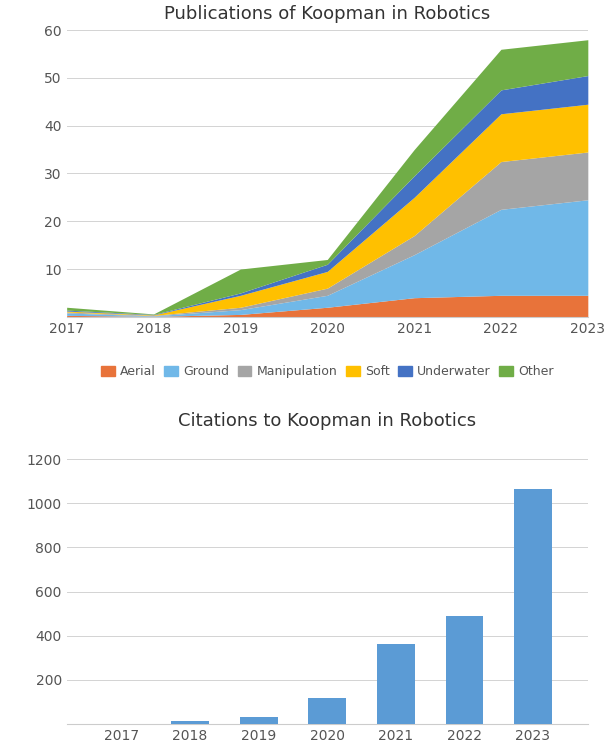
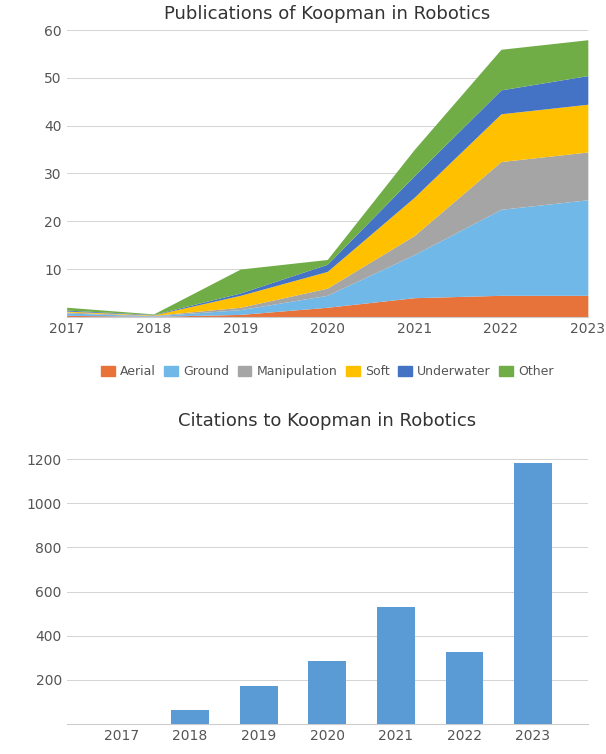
Citations to Koopman in Robotics/2018: 13 -> 65
Citations to Koopman in Robotics/2019: 33 -> 170
Citations to Koopman in Robotics/2020: 115 -> 285
Citations to Koopman in Robotics/2021: 360 -> 530
Citations to Koopman in Robotics/2022: 490 -> 325
Citations to Koopman in Robotics/2023: 1065 -> 1185
